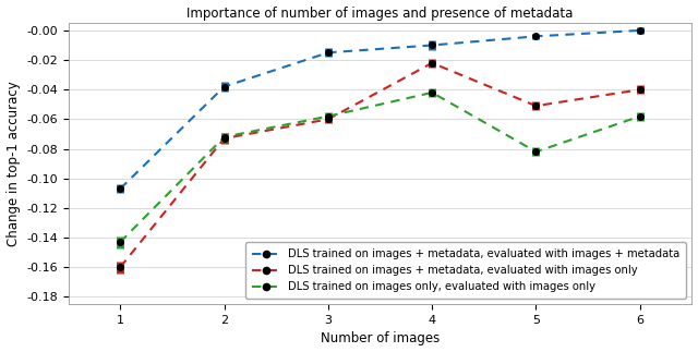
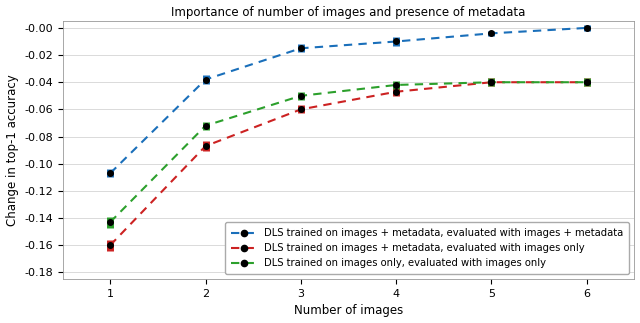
DLS trained on images + metadata, evaluated with images only/2: -0.073 -> -0.087
DLS trained on images only, evaluated with images only/3: -0.058 -> -0.050
DLS trained on images + metadata, evaluated with images only/4: -0.022 -> -0.047
DLS trained on images + metadata, evaluated with images only/5: -0.051 -> -0.040
DLS trained on images only, evaluated with images only/5: -0.082 -> -0.040
DLS trained on images only, evaluated with images only/6: -0.058 -> -0.040
